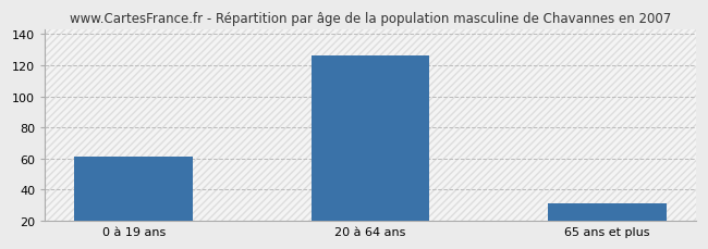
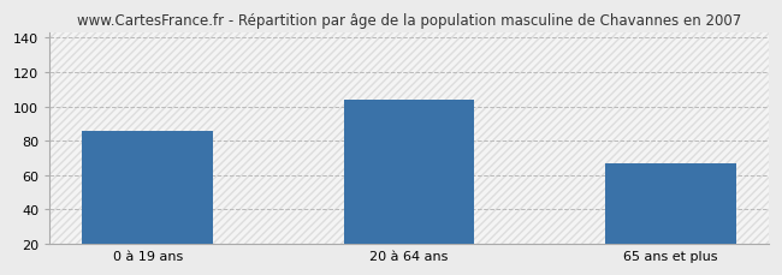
0 à 19 ans: 61 -> 86
20 à 64 ans: 126 -> 104
65 ans et plus: 31 -> 67
